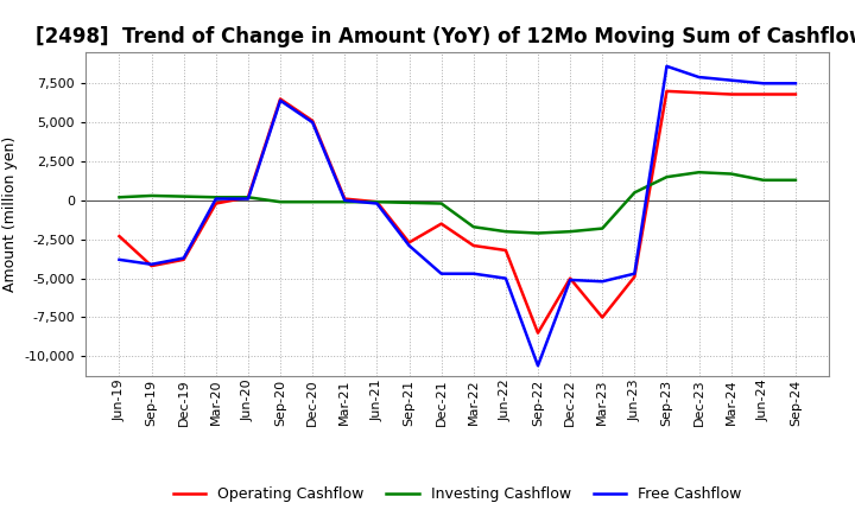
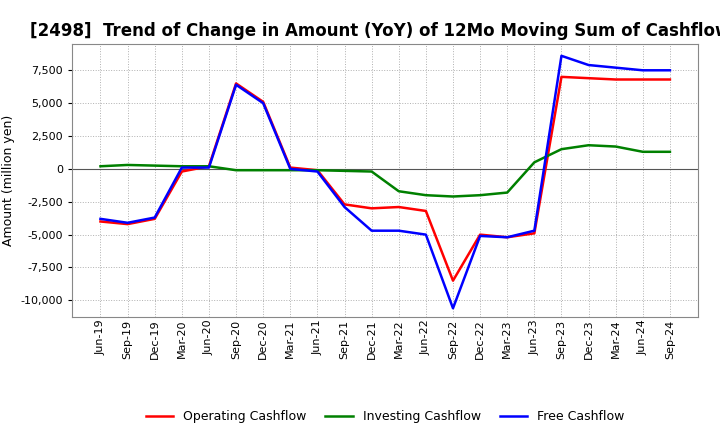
Operating Cashflow/Jun-19: -2,300 -> -4,000
Operating Cashflow/Dec-21: -1,500 -> -3,000
Operating Cashflow/Mar-23: -7,500 -> -5,200
